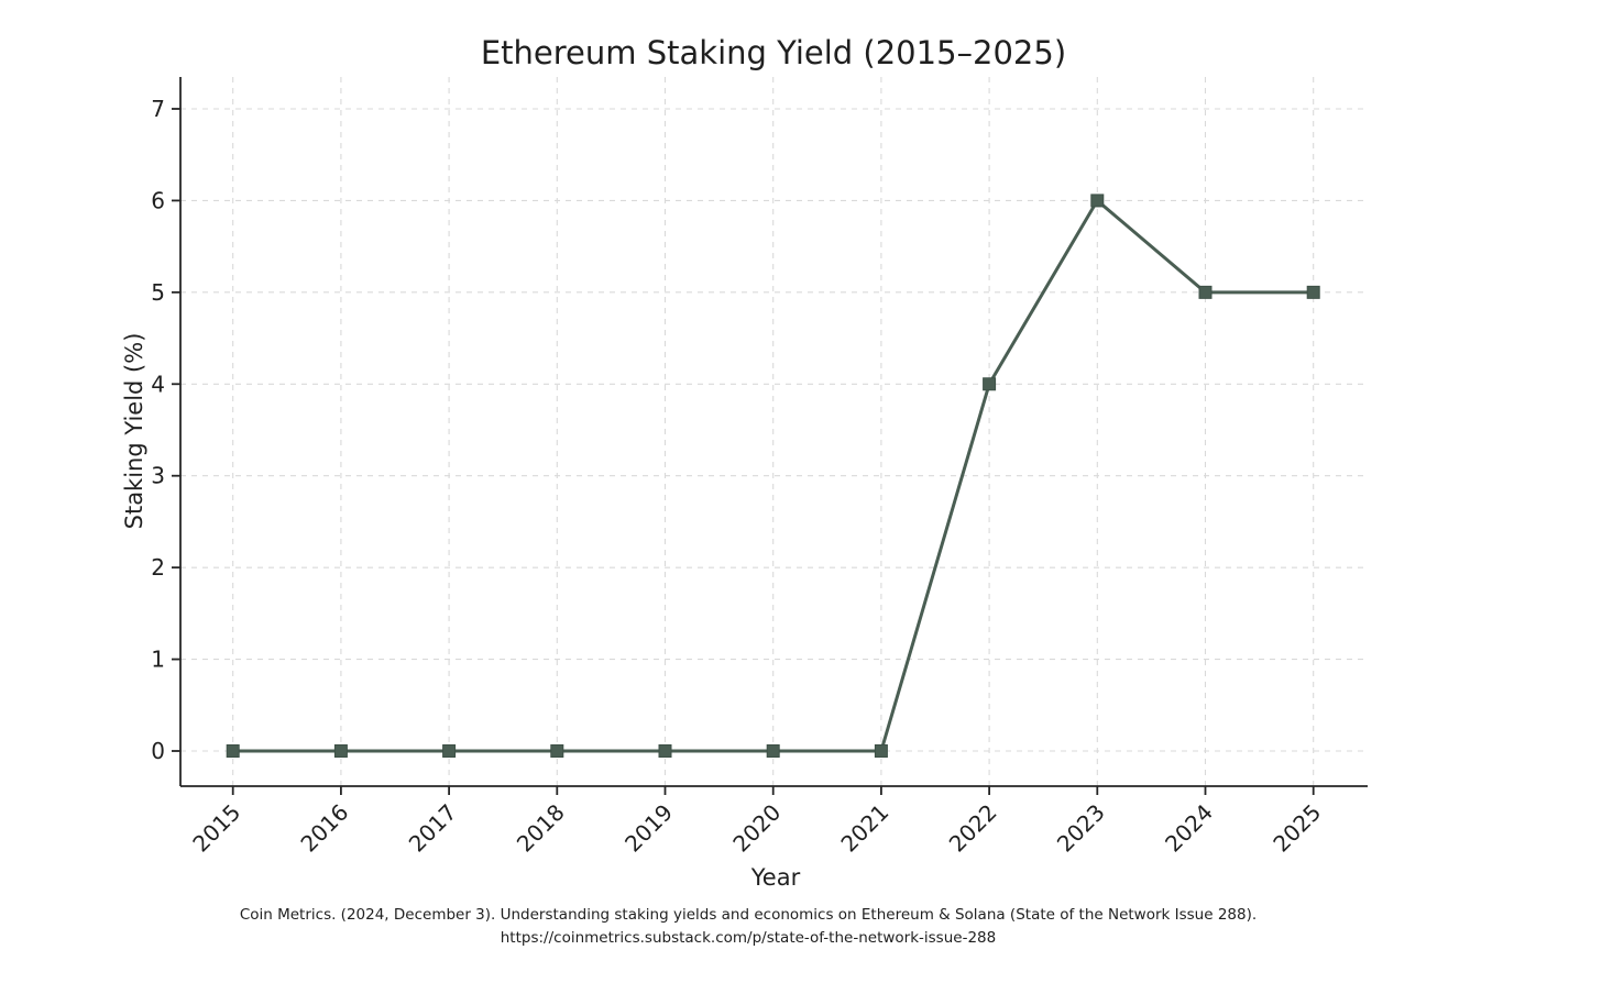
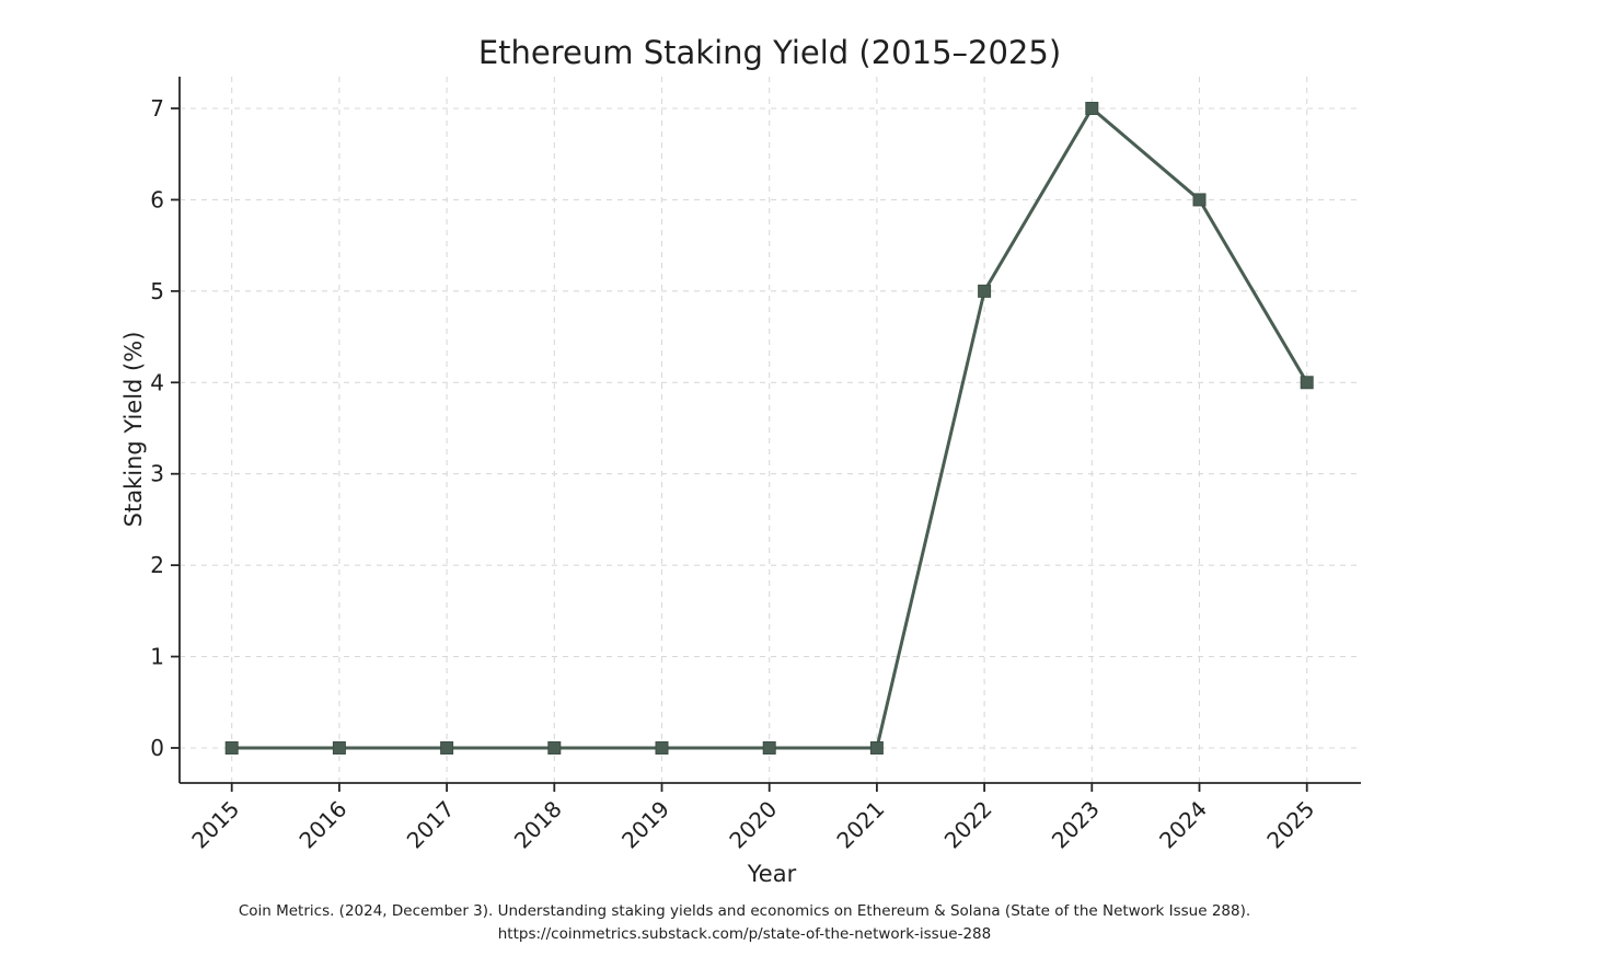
2022: 4 -> 5
2023: 6 -> 7
2024: 5 -> 6
2025: 5 -> 4
